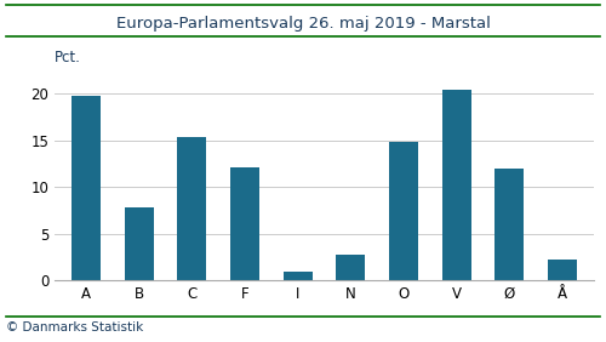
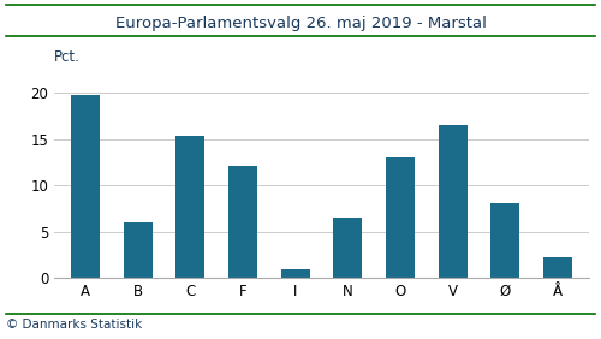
B: 7.8 -> 6.0
N: 2.8 -> 6.5
O: 14.8 -> 13.0
V: 20.4 -> 16.5
Ø: 12.0 -> 8.1
